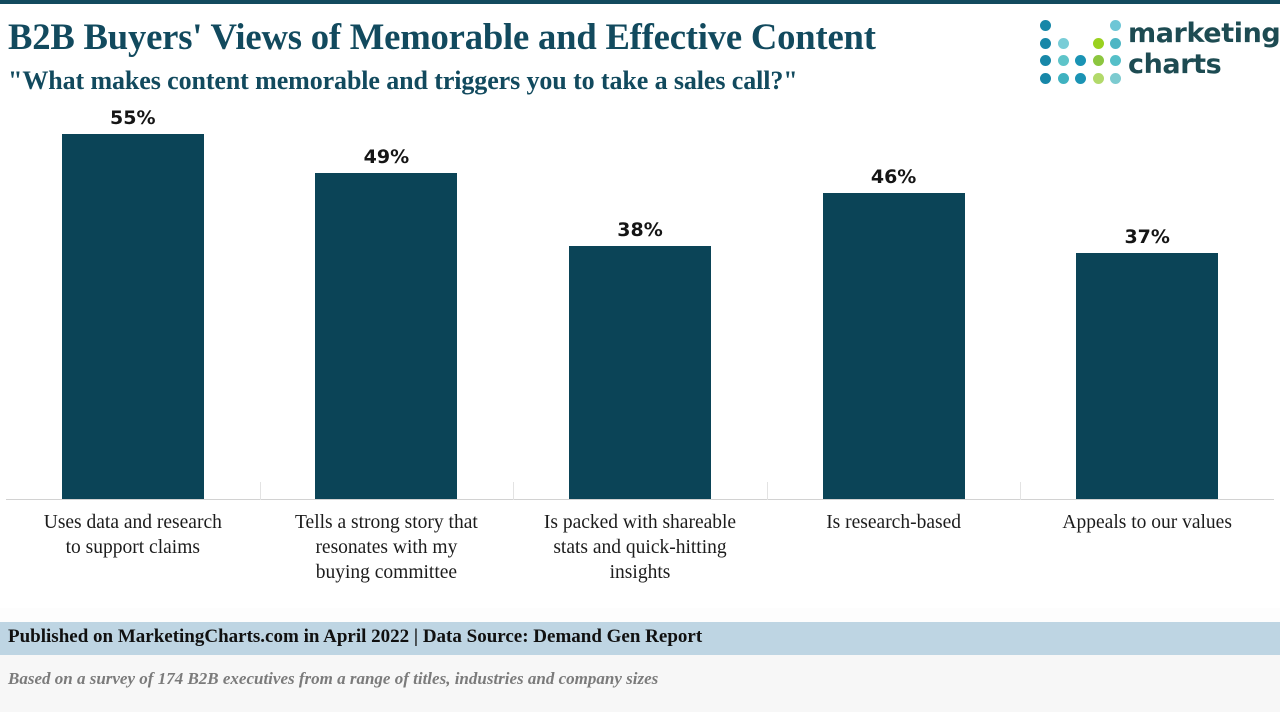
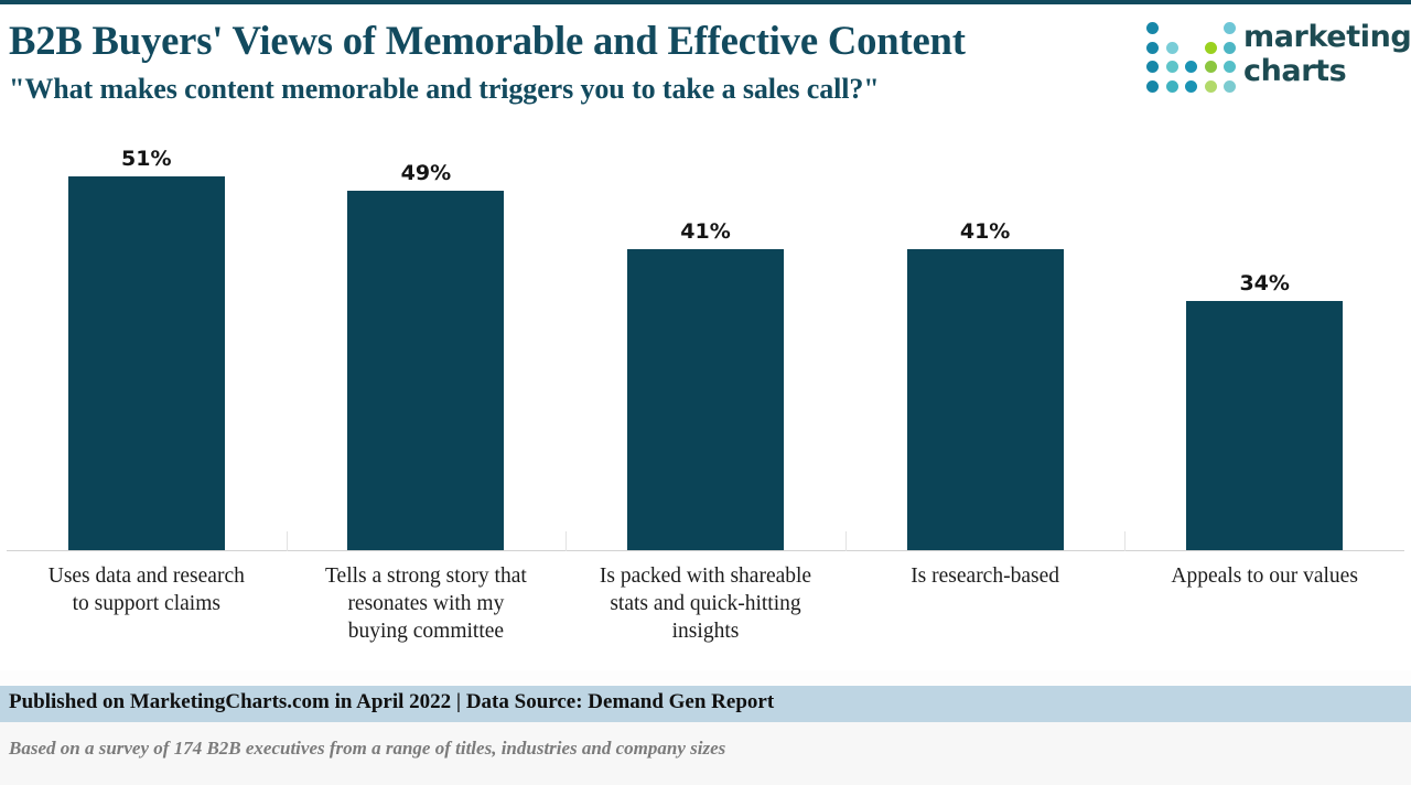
Uses data and research to support claims: 55% -> 51%
Is packed with shareable stats and quick-hitting insights: 38% -> 41%
Is research-based: 46% -> 41%
Appeals to our values: 37% -> 34%
